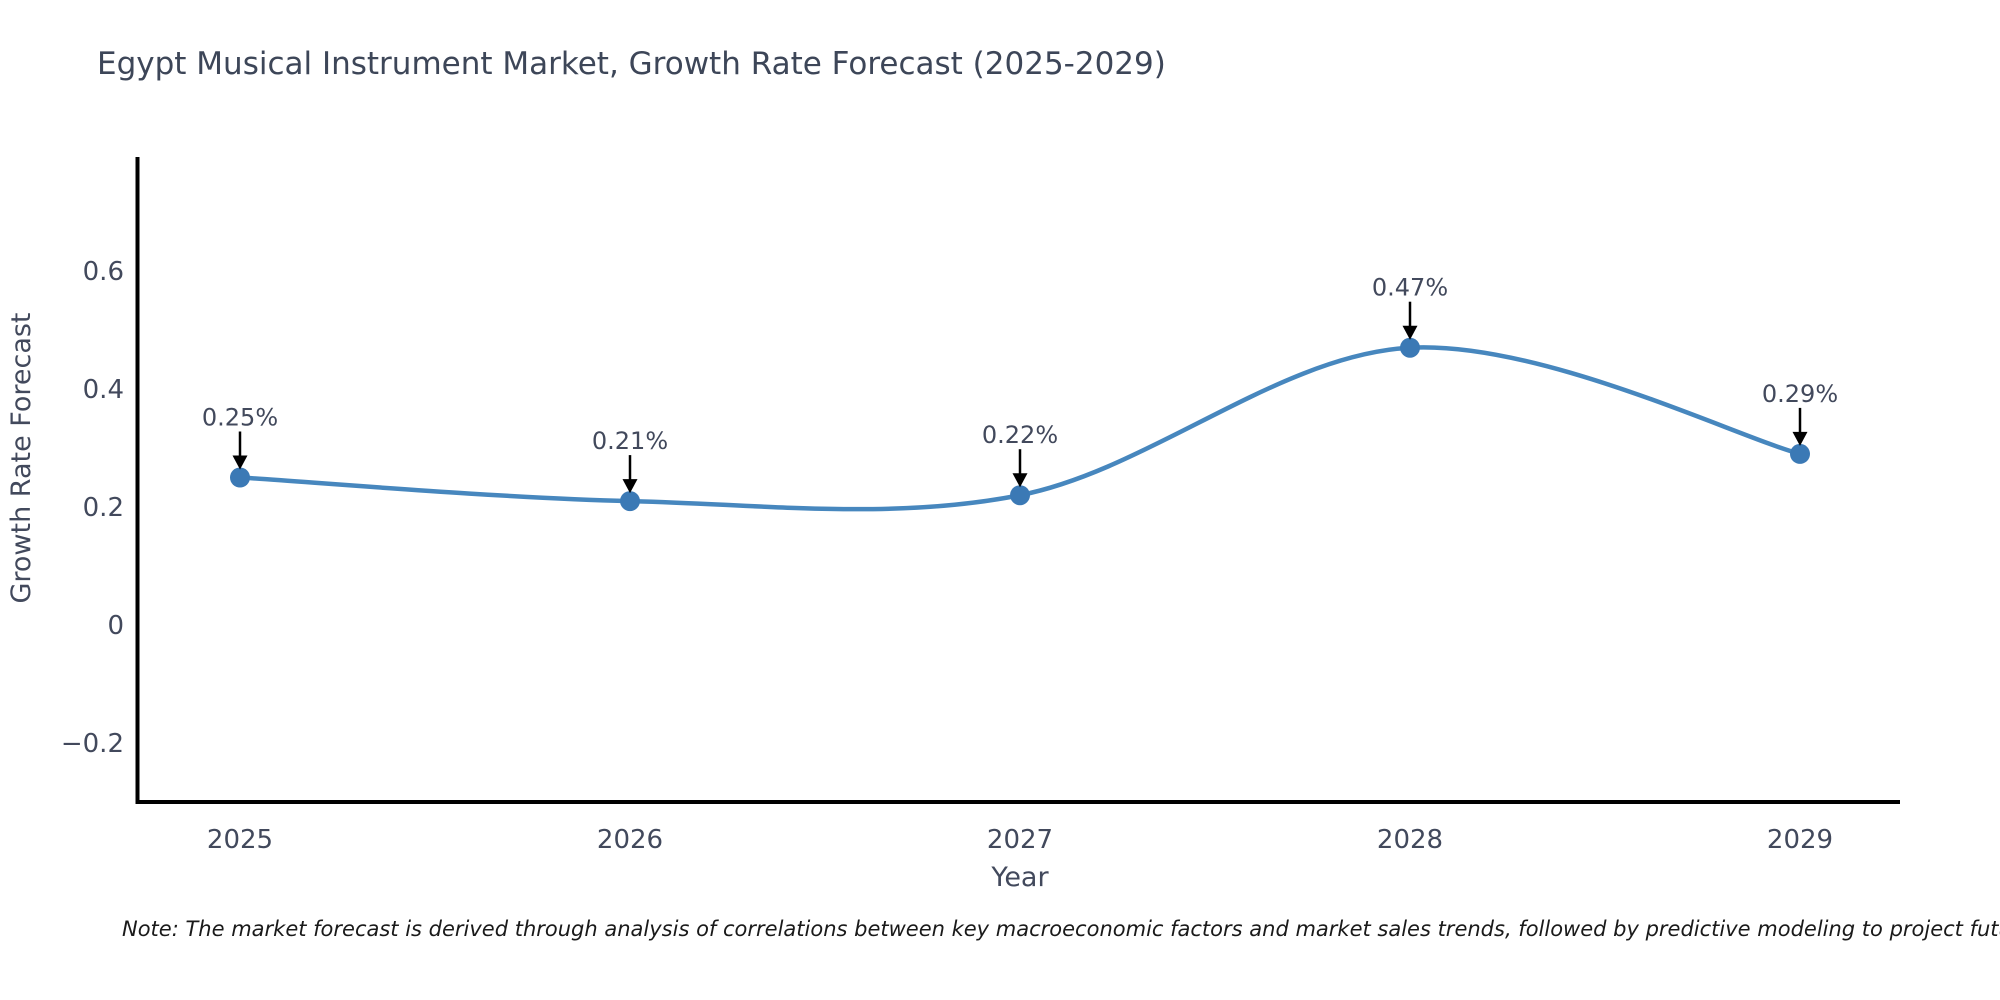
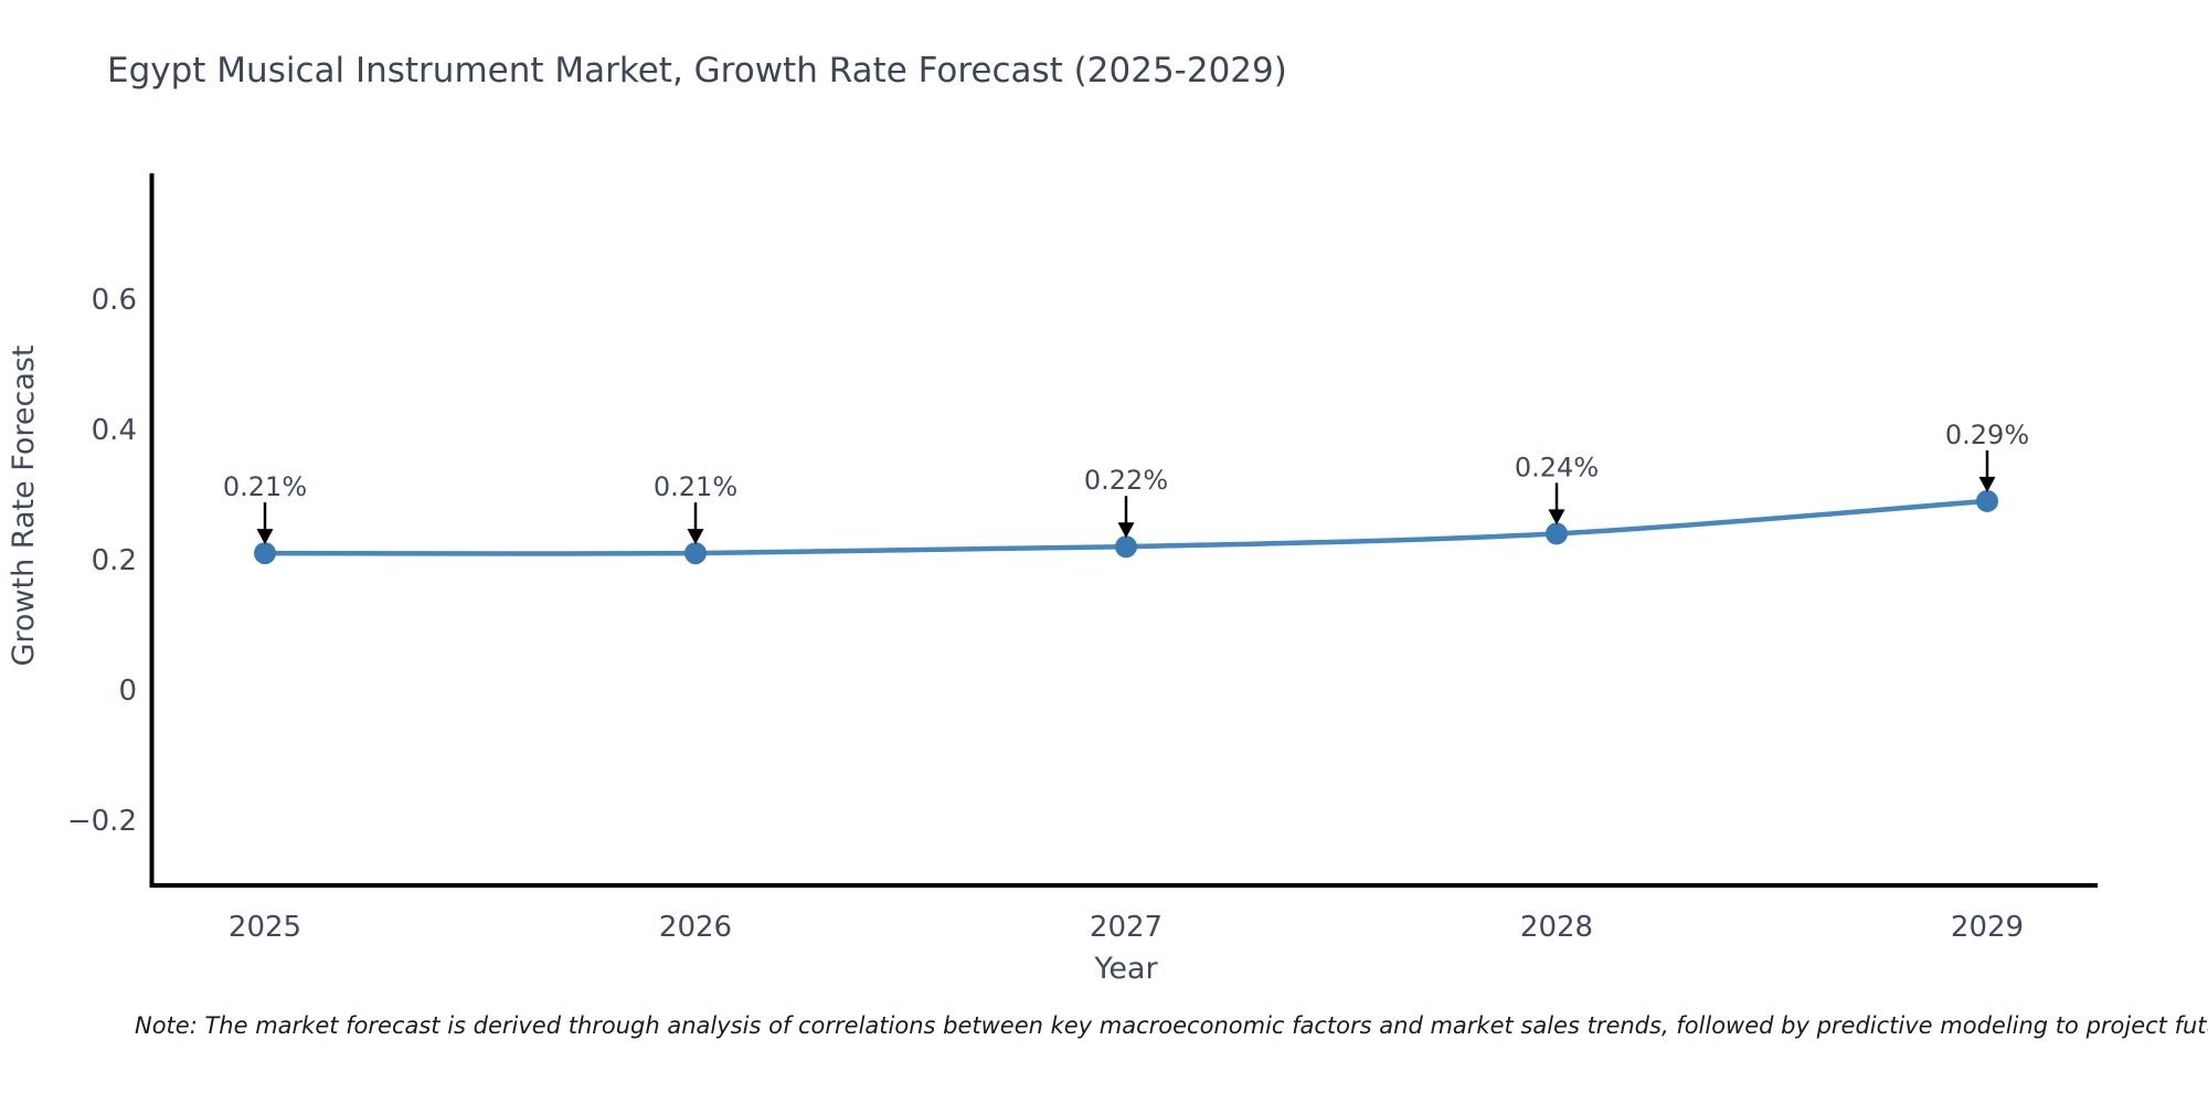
2025: 0.25% -> 0.21%
2028: 0.47% -> 0.24%
